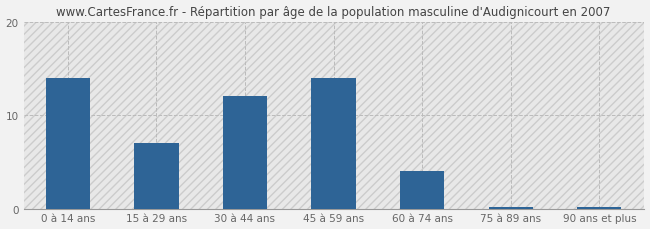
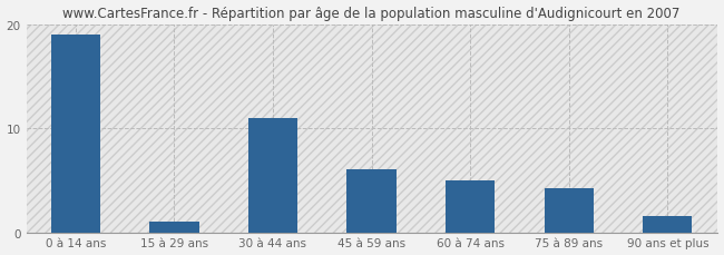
0 à 14 ans: 14.0 -> 19.0
15 à 29 ans: 7.0 -> 1.0
30 à 44 ans: 12.0 -> 11.0
45 à 59 ans: 14.0 -> 6.0
60 à 74 ans: 4.0 -> 5.0
75 à 89 ans: 0.2 -> 4.2
90 ans et plus: 0.2 -> 1.6
